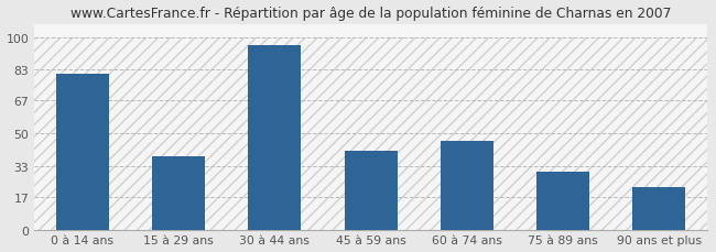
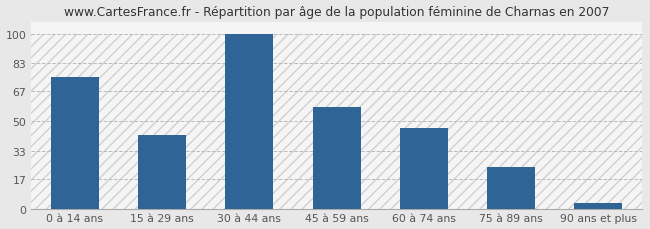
0 à 14 ans: 81 -> 75
15 à 29 ans: 38 -> 42
30 à 44 ans: 96 -> 100
45 à 59 ans: 41 -> 58
75 à 89 ans: 30 -> 24
90 ans et plus: 22 -> 3
